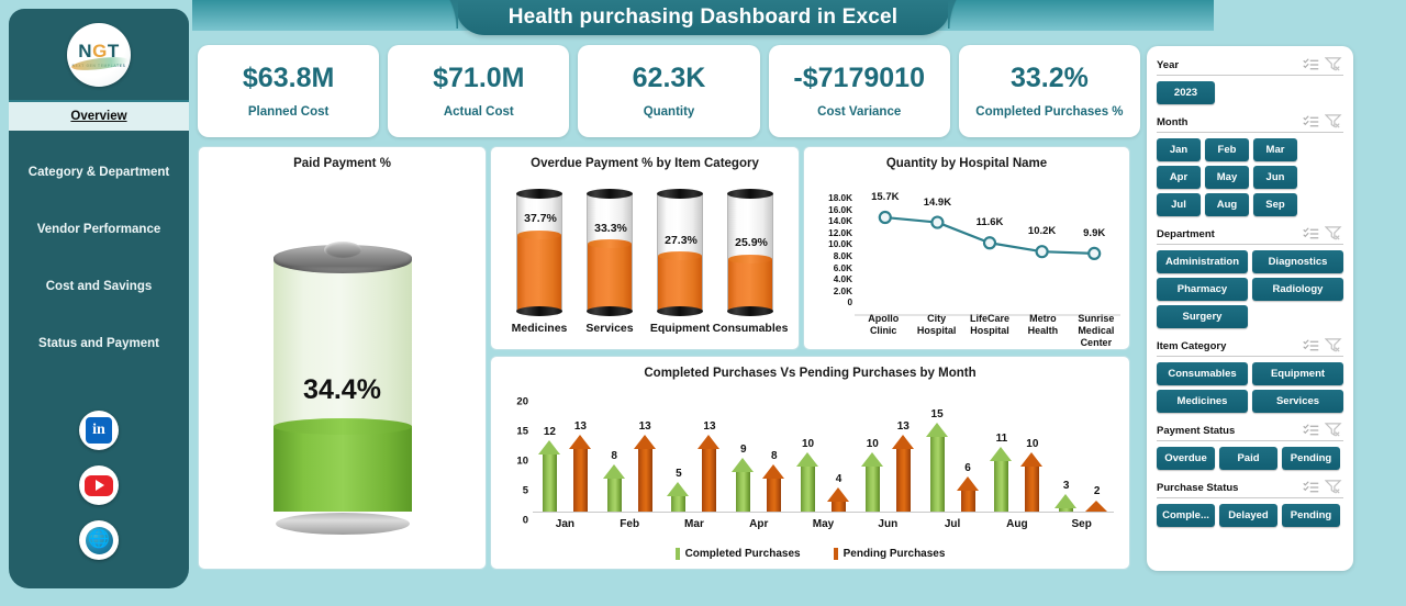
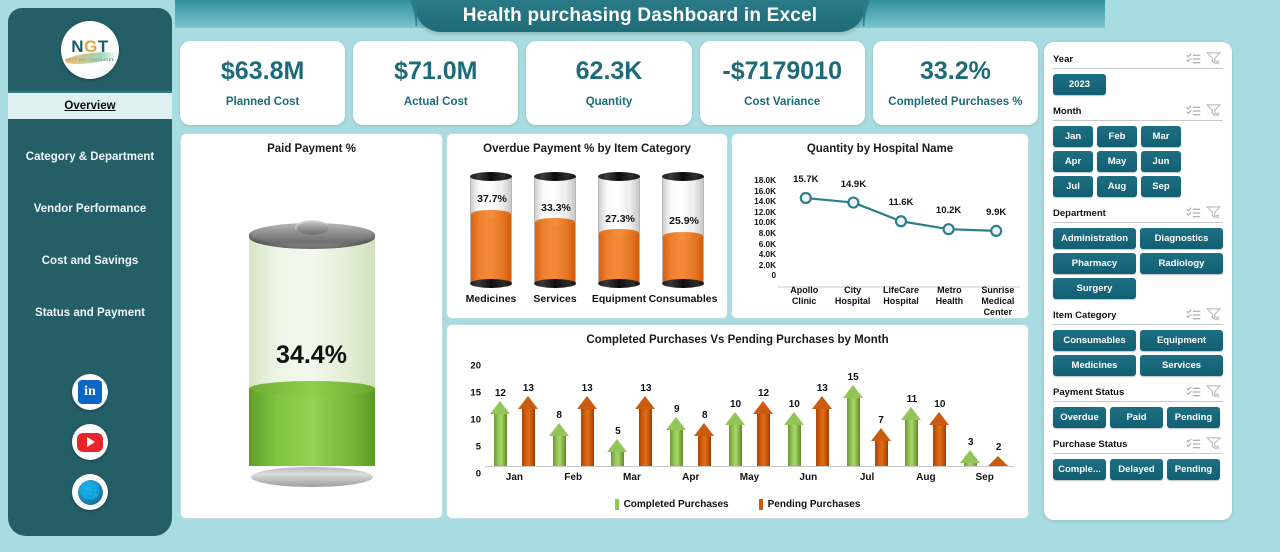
Completed Purchases Vs Pending Purchases by Month/Pending Purchases/May: 4 -> 12
Completed Purchases Vs Pending Purchases by Month/Pending Purchases/Jul: 6 -> 7
